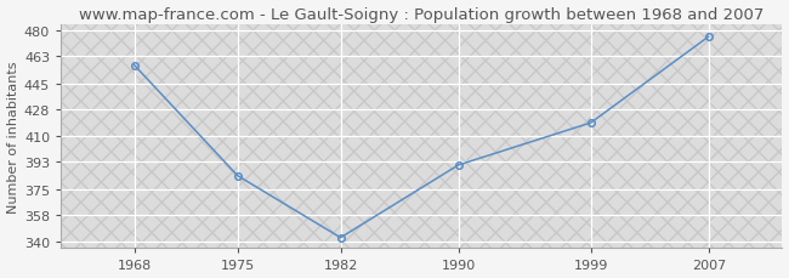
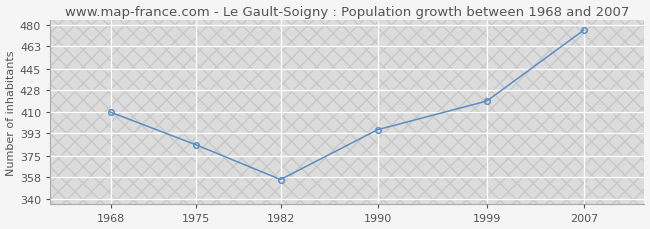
1968: 457 -> 410
1982: 343 -> 356
1990: 391 -> 396
